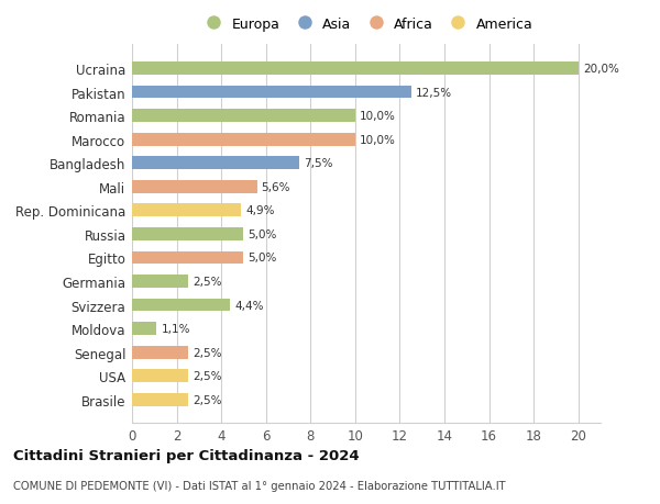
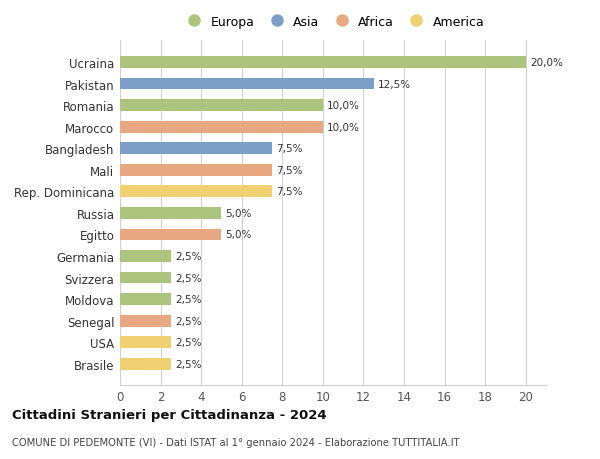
Mali: 5,6% -> 7,5%
Rep. Dominicana: 4,9% -> 7,5%
Svizzera: 4,4% -> 2,5%
Moldova: 1,1% -> 2,5%
